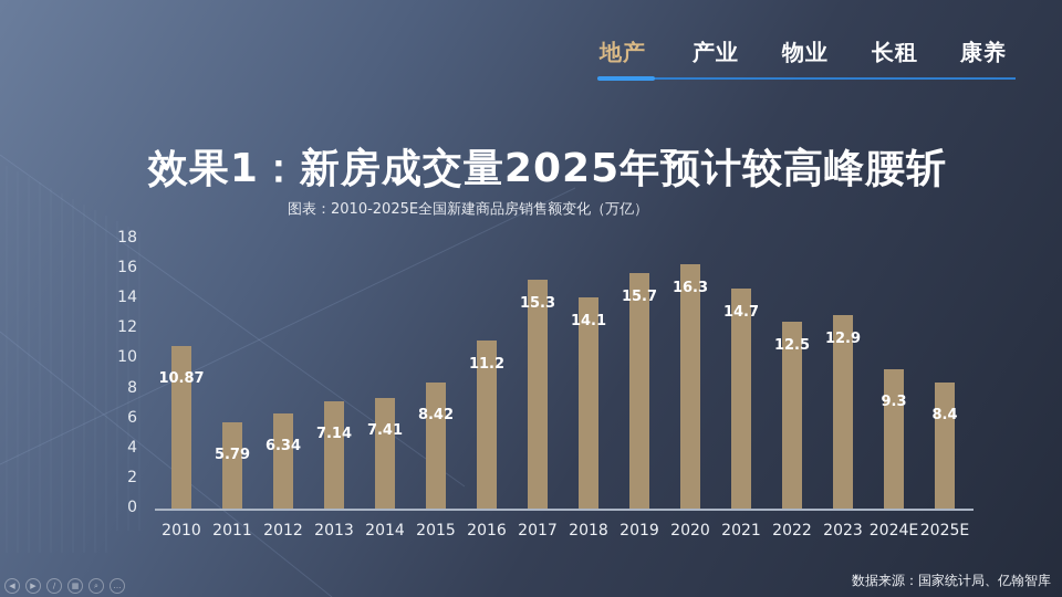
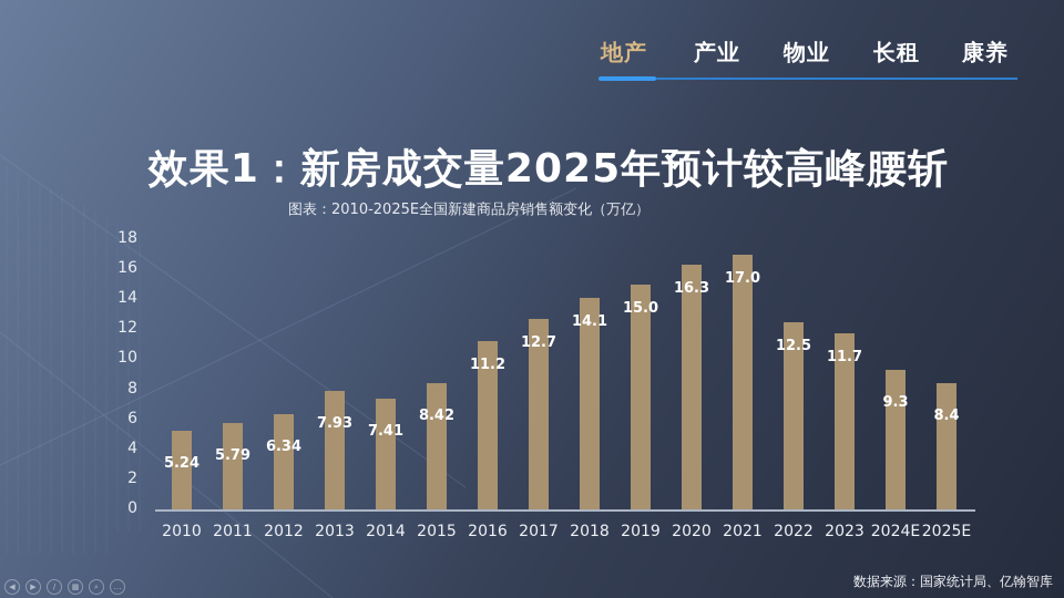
2010: 10.87 -> 5.24
2013: 7.14 -> 7.93
2017: 15.3 -> 12.7
2019: 15.7 -> 15.0
2021: 14.7 -> 17.0
2023: 12.9 -> 11.7
